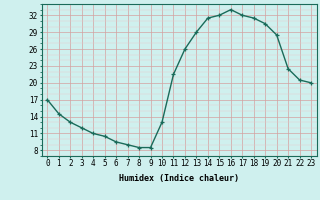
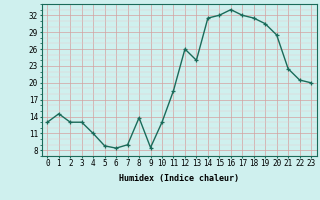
0: 17.0 -> 13.0
3: 12.0 -> 13.0
5: 10.5 -> 8.8
6: 9.5 -> 8.4
8: 8.5 -> 13.8
11: 21.5 -> 18.6
13: 29.0 -> 24.0
